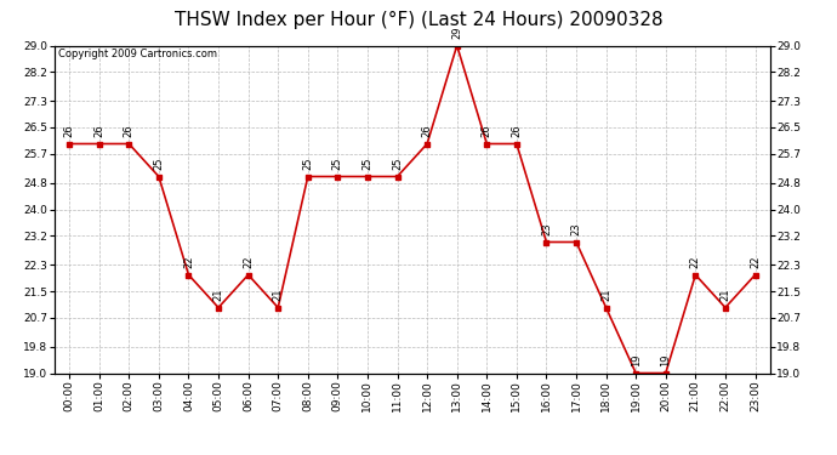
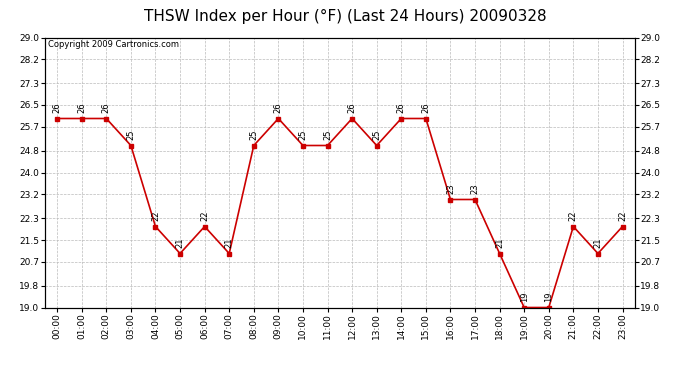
09:00: 25 -> 26
13:00: 29 -> 25
